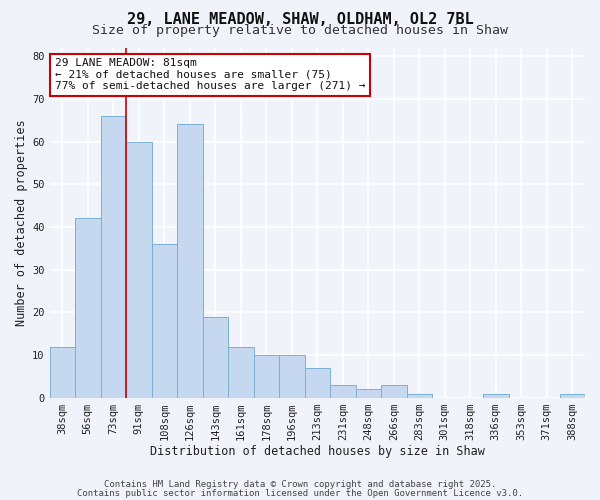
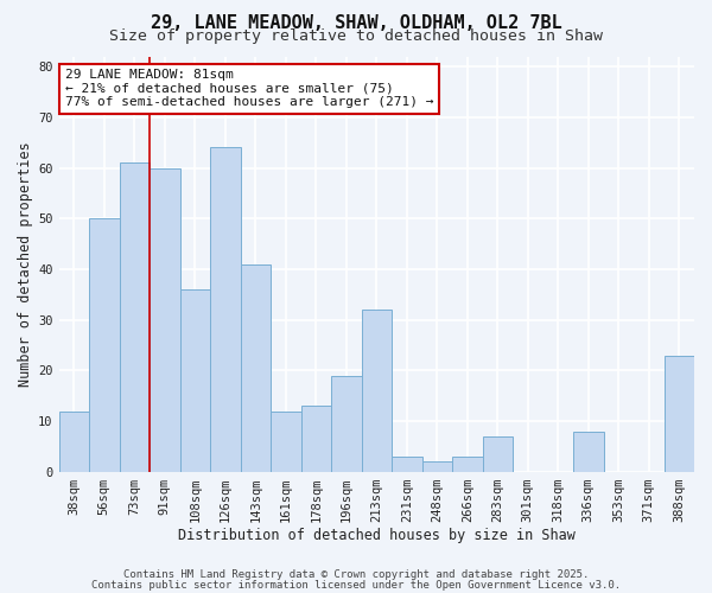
56sqm: 42 -> 50
73sqm: 66 -> 61
143sqm: 19 -> 41
178sqm: 10 -> 13
196sqm: 10 -> 19
213sqm: 7 -> 32
283sqm: 1 -> 7
336sqm: 1 -> 8
388sqm: 1 -> 23
